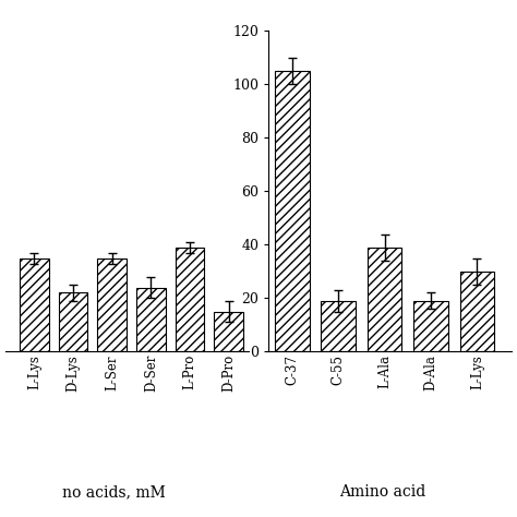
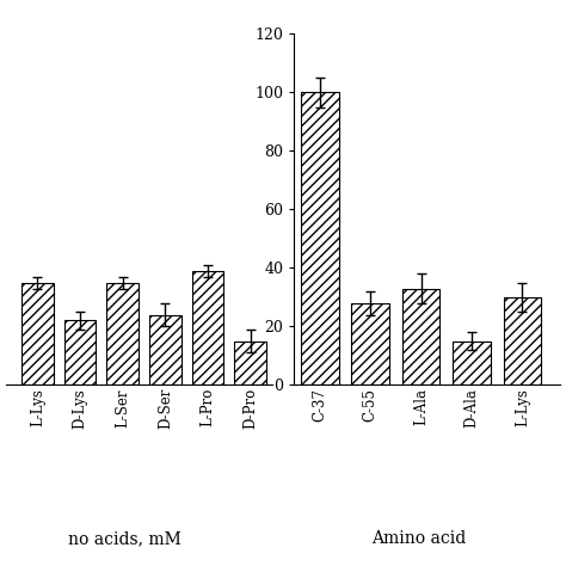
C-37: 105 -> 100
C-55: 19 -> 28
L-Ala: 39 -> 33
D-Ala: 19 -> 15
